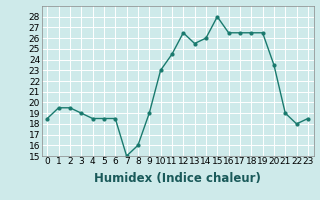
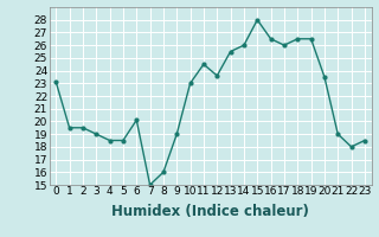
0: 18.5 -> 23.1
6: 18.5 -> 20.1
12: 26.5 -> 23.6
17: 26.5 -> 26.0
